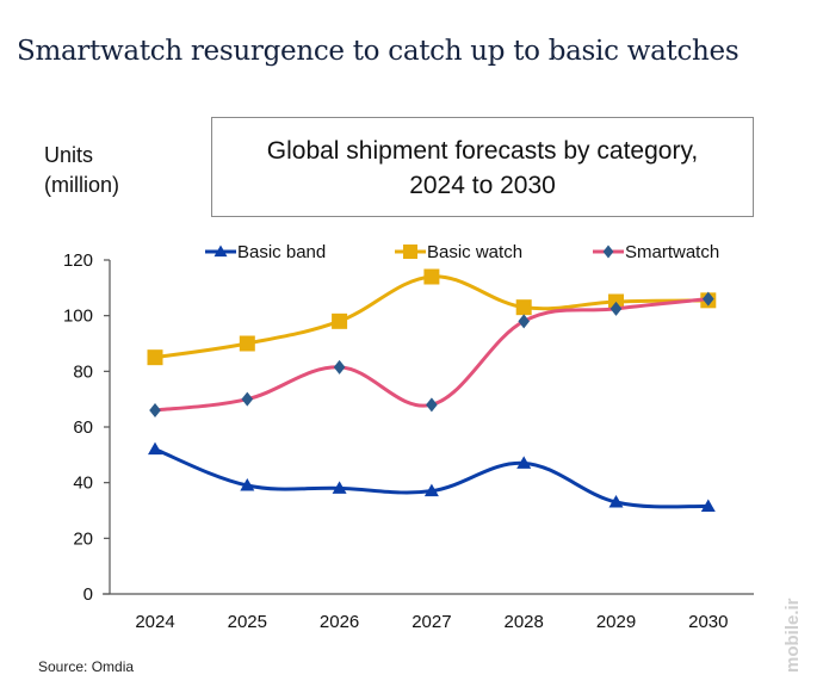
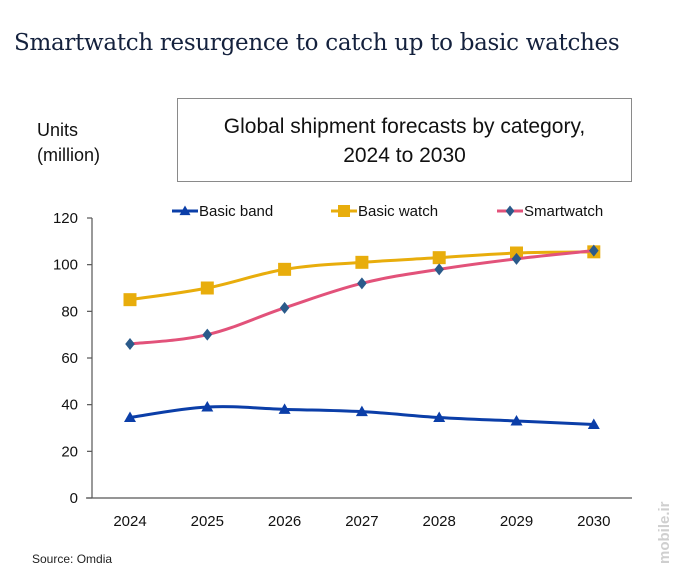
Basic band/2024: 52 -> 34
Basic watch/2027: 114 -> 101
Smartwatch/2027: 68 -> 92
Basic band/2028: 47 -> 34
